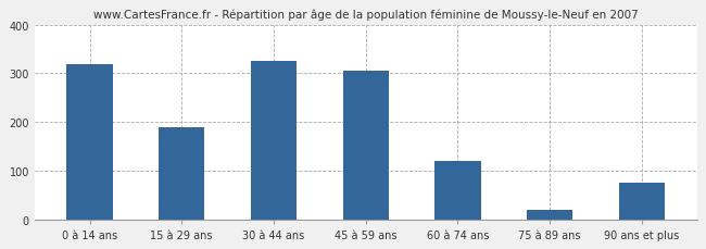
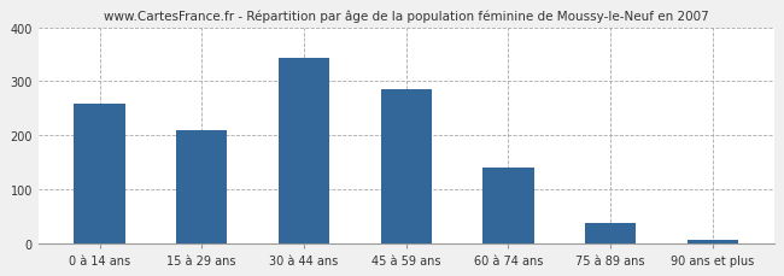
0 à 14 ans: 320 -> 258
15 à 29 ans: 190 -> 210
30 à 44 ans: 325 -> 343
45 à 59 ans: 305 -> 285
60 à 74 ans: 120 -> 140
75 à 89 ans: 20 -> 37
90 ans et plus: 75 -> 7
